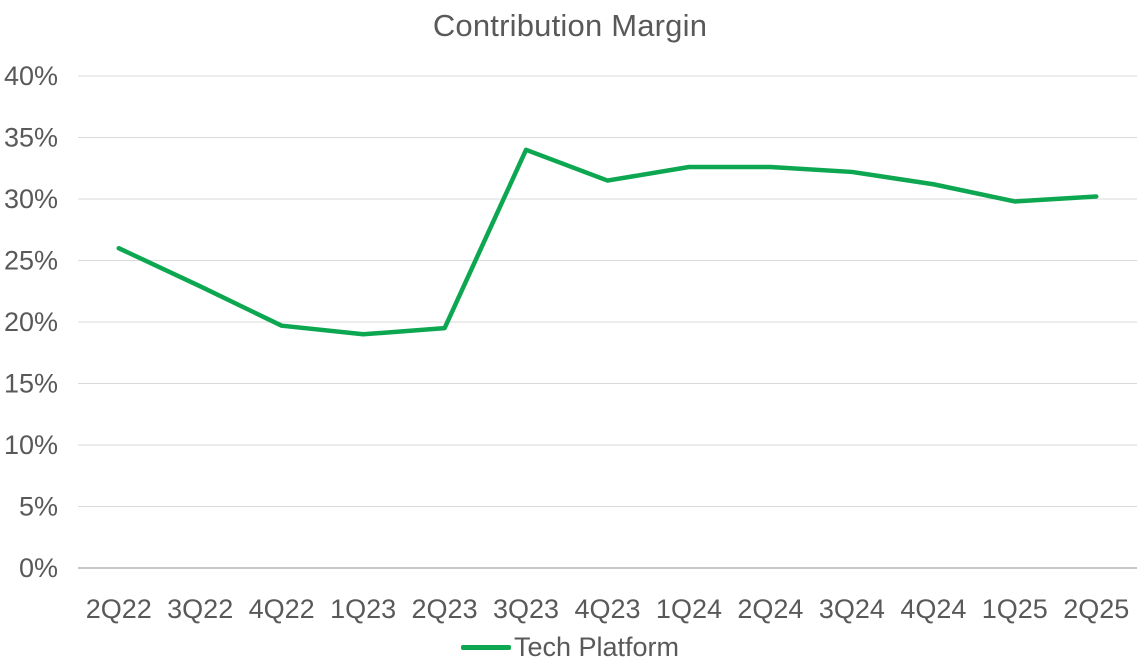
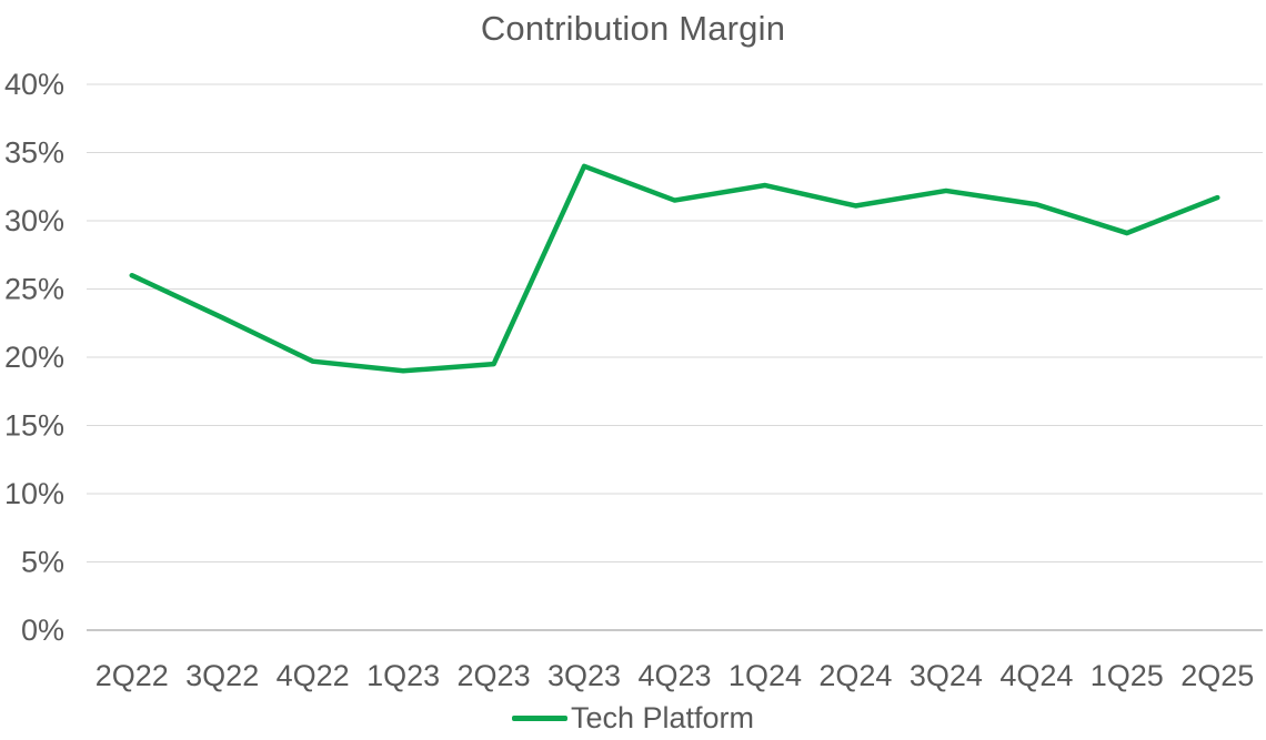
2Q24: 32.6% -> 31.1%
1Q25: 29.8% -> 29.1%
2Q25: 30.2% -> 31.7%
